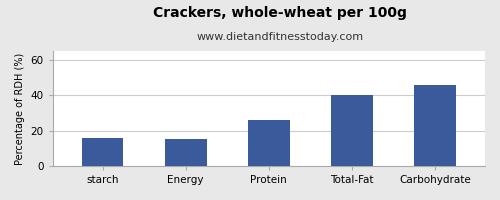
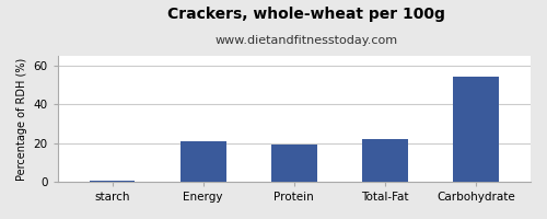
starch: 16 -> 0
Energy: 15 -> 21
Protein: 26 -> 19
Total-Fat: 40 -> 22
Carbohydrate: 46 -> 54
